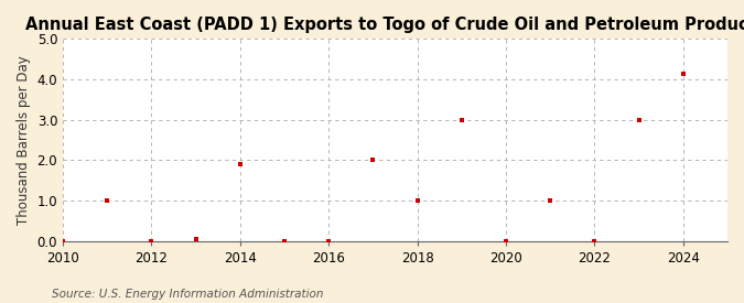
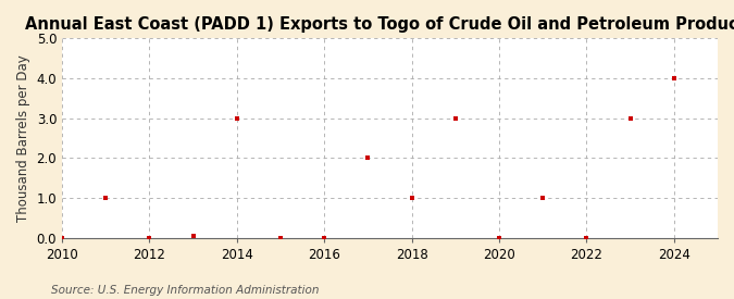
2014: 1.90 -> 3.00
2024: 4.15 -> 4.00
